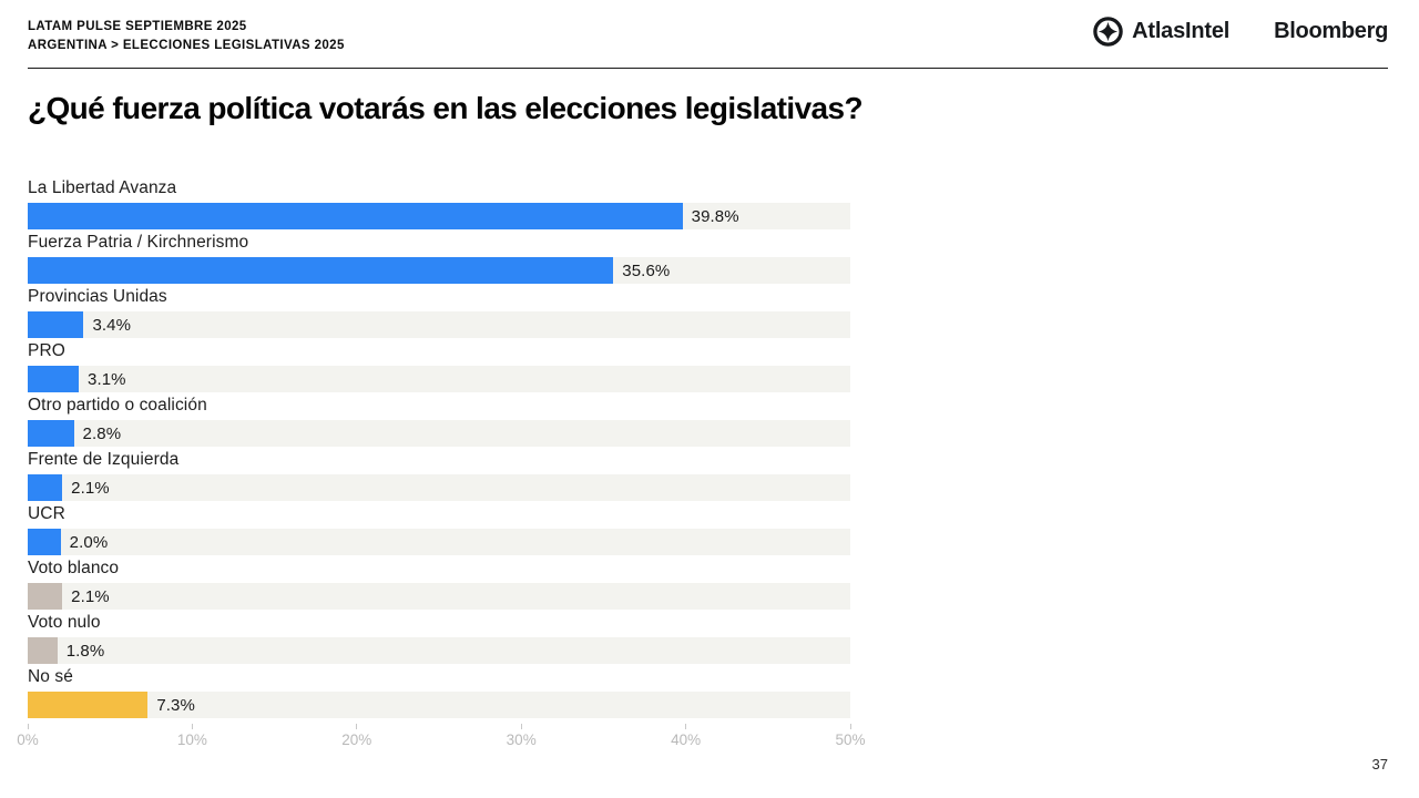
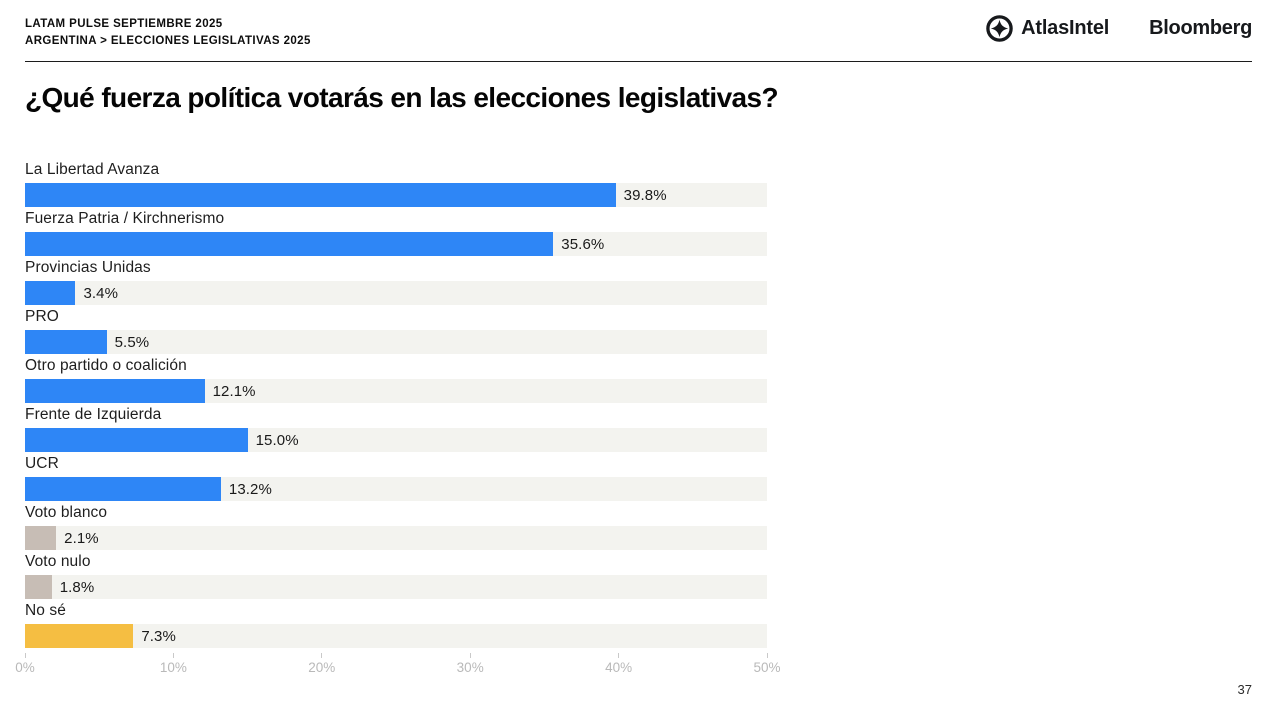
PRO: 3.1% -> 5.5%
Otro partido o coalición: 2.8% -> 12.1%
Frente de Izquierda: 2.1% -> 15.0%
UCR: 2.0% -> 13.2%
